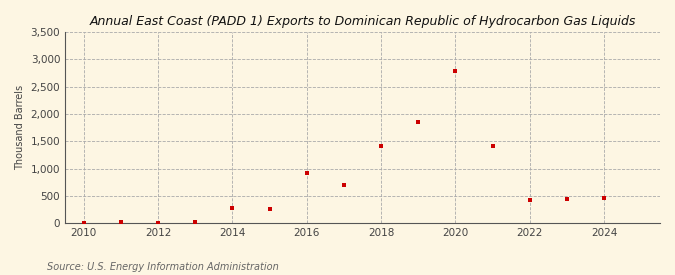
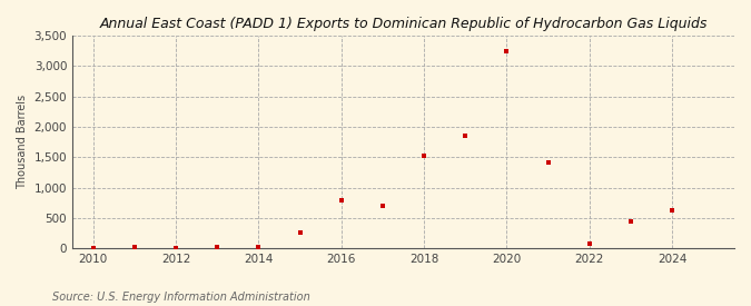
2014: 280 -> 10
2016: 920 -> 790
2018: 1,420 -> 1,530
2020: 2,780 -> 3,250
2022: 420 -> 70
2024: 460 -> 630
